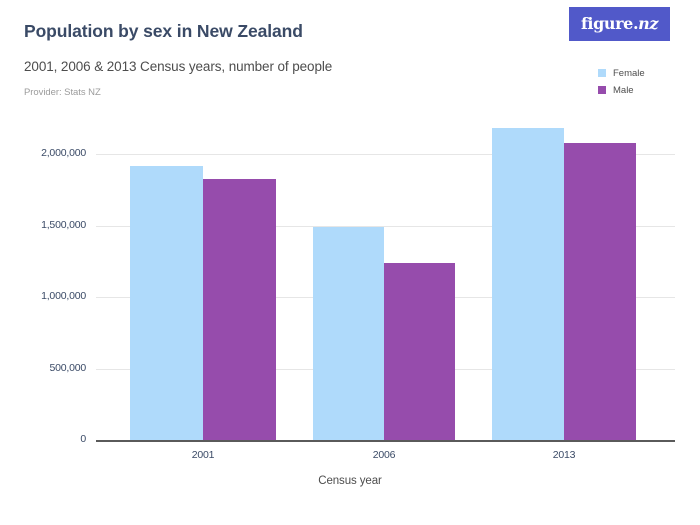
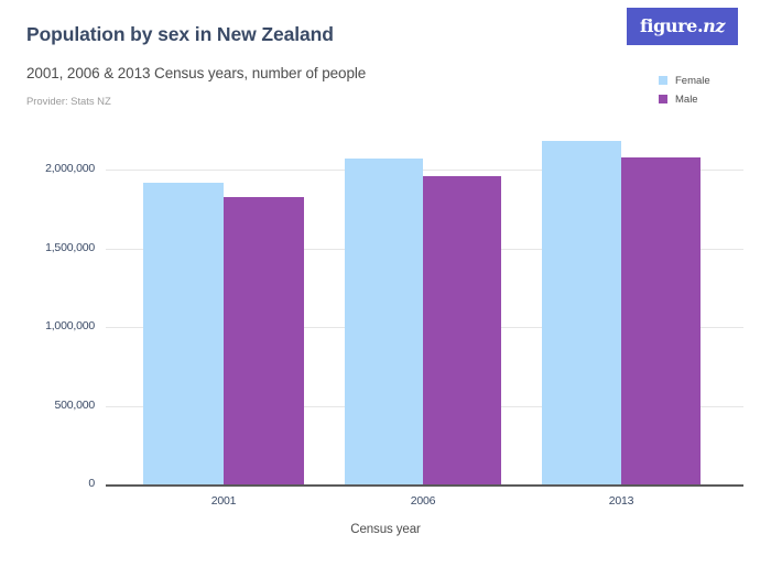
Female/2006: 1490000 -> 2070000
Male/2006: 1240000 -> 1960000
